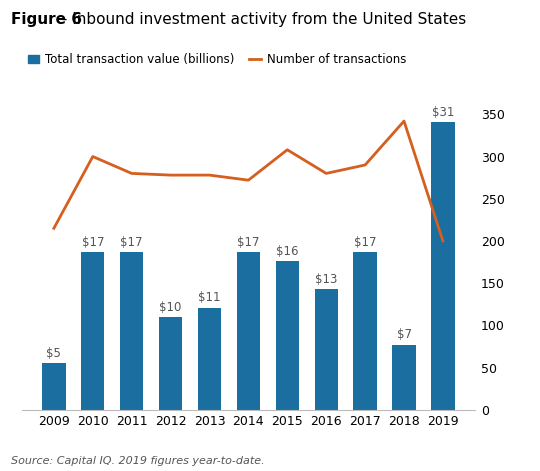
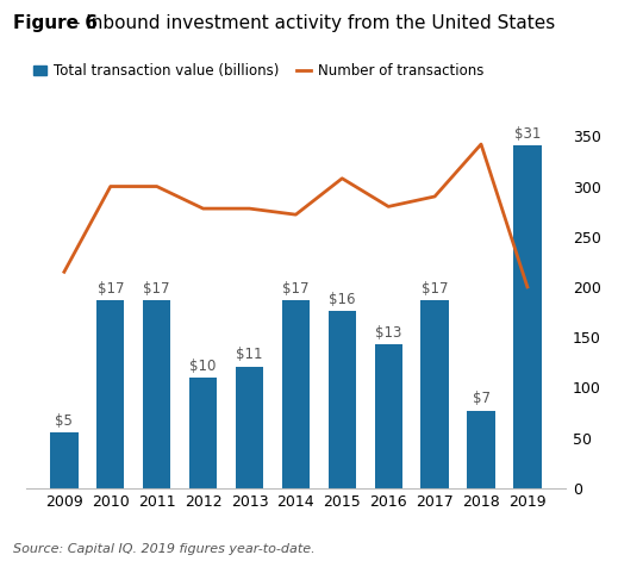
Number of transactions/2011: 280 -> 300
